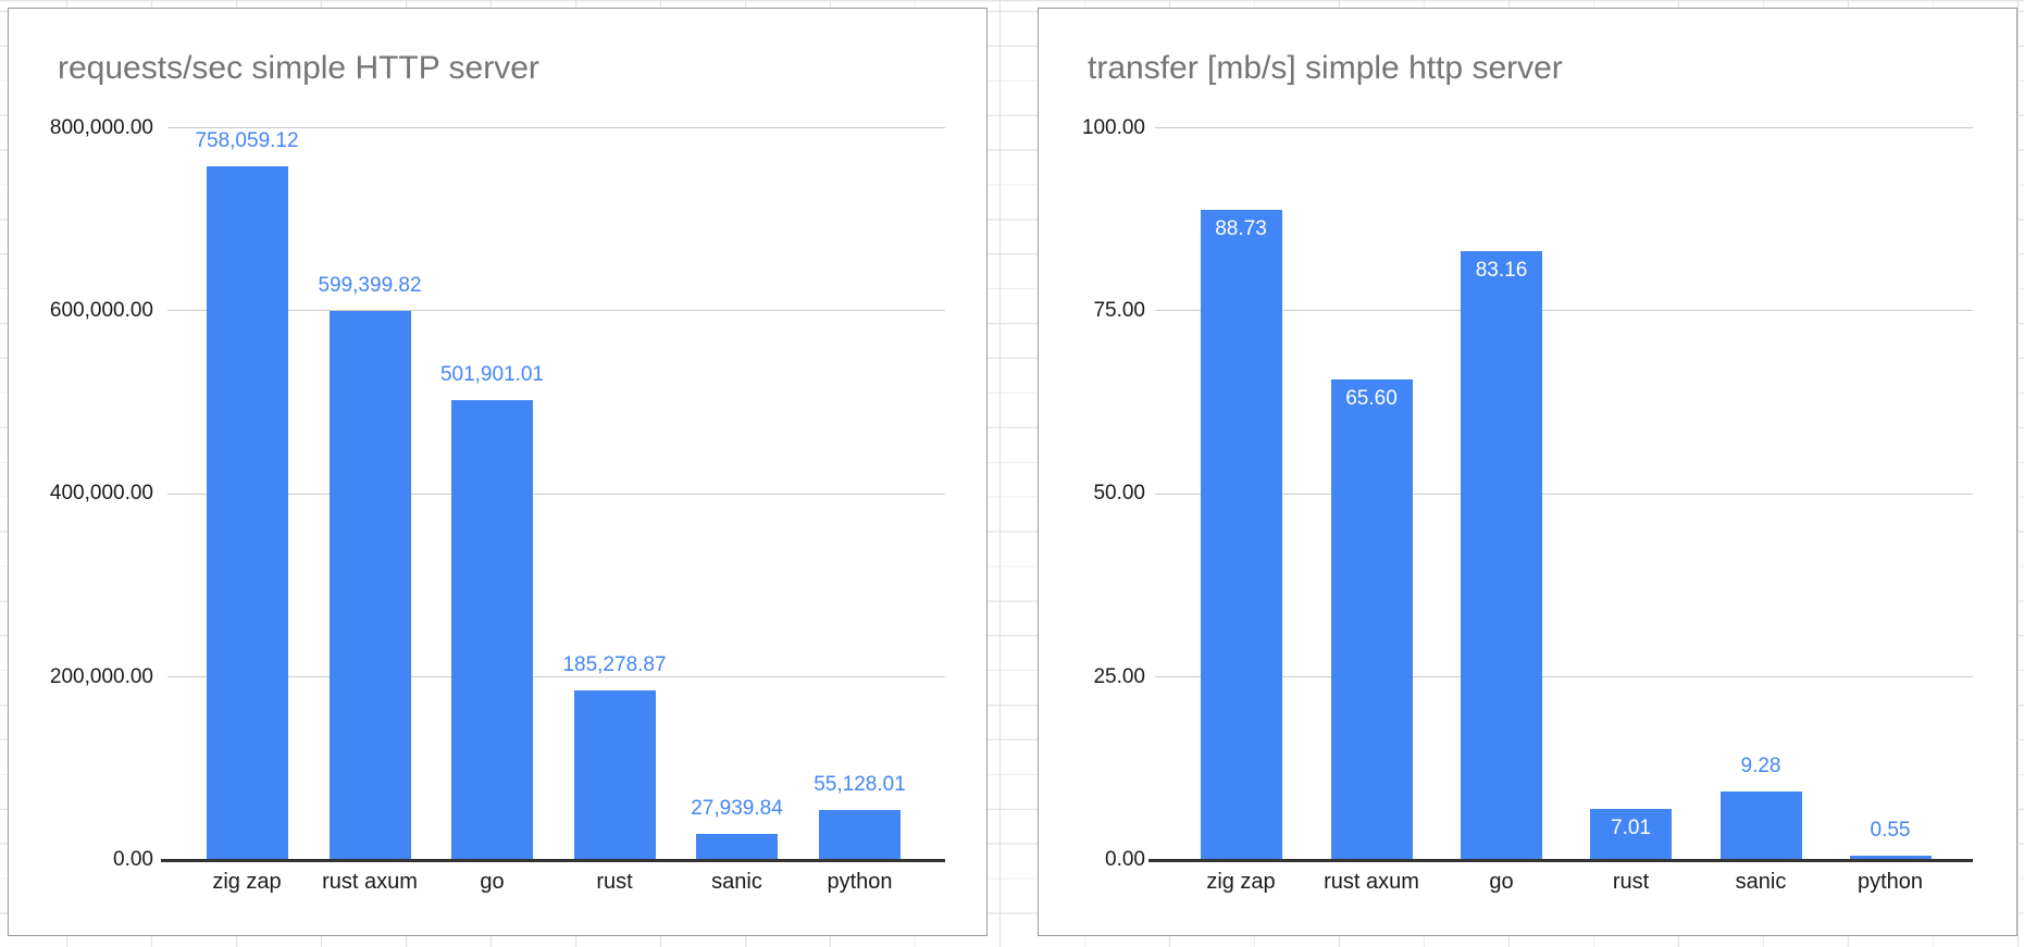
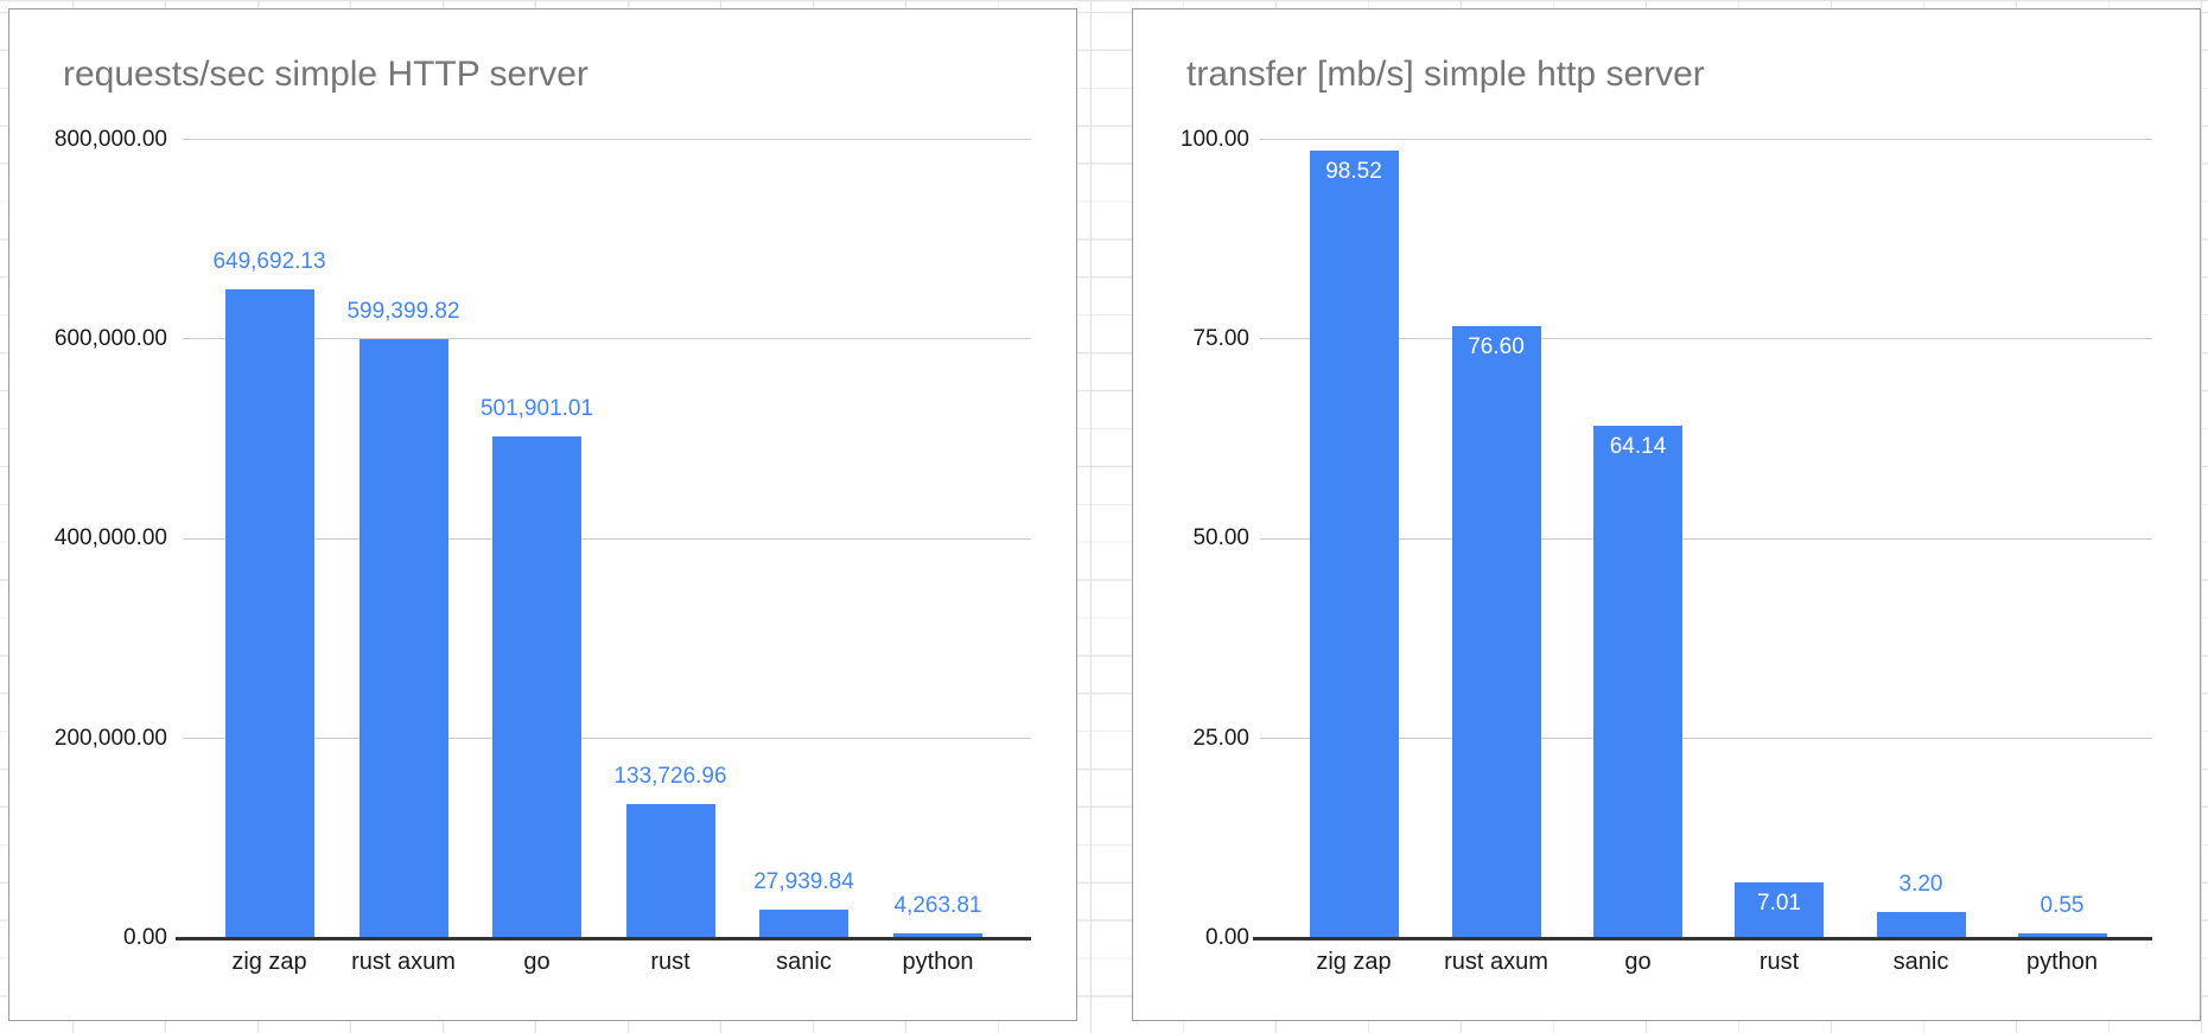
requests/sec simple HTTP server/zig zap: 758,059.12 -> 649,692.13
requests/sec simple HTTP server/rust: 185,278.87 -> 133,726.96
requests/sec simple HTTP server/python: 55,128.01 -> 4,263.81
transfer [mb/s] simple http server/zig zap: 88.73 -> 98.52
transfer [mb/s] simple http server/rust axum: 65.60 -> 76.60
transfer [mb/s] simple http server/go: 83.16 -> 64.14
transfer [mb/s] simple http server/sanic: 9.28 -> 3.20
